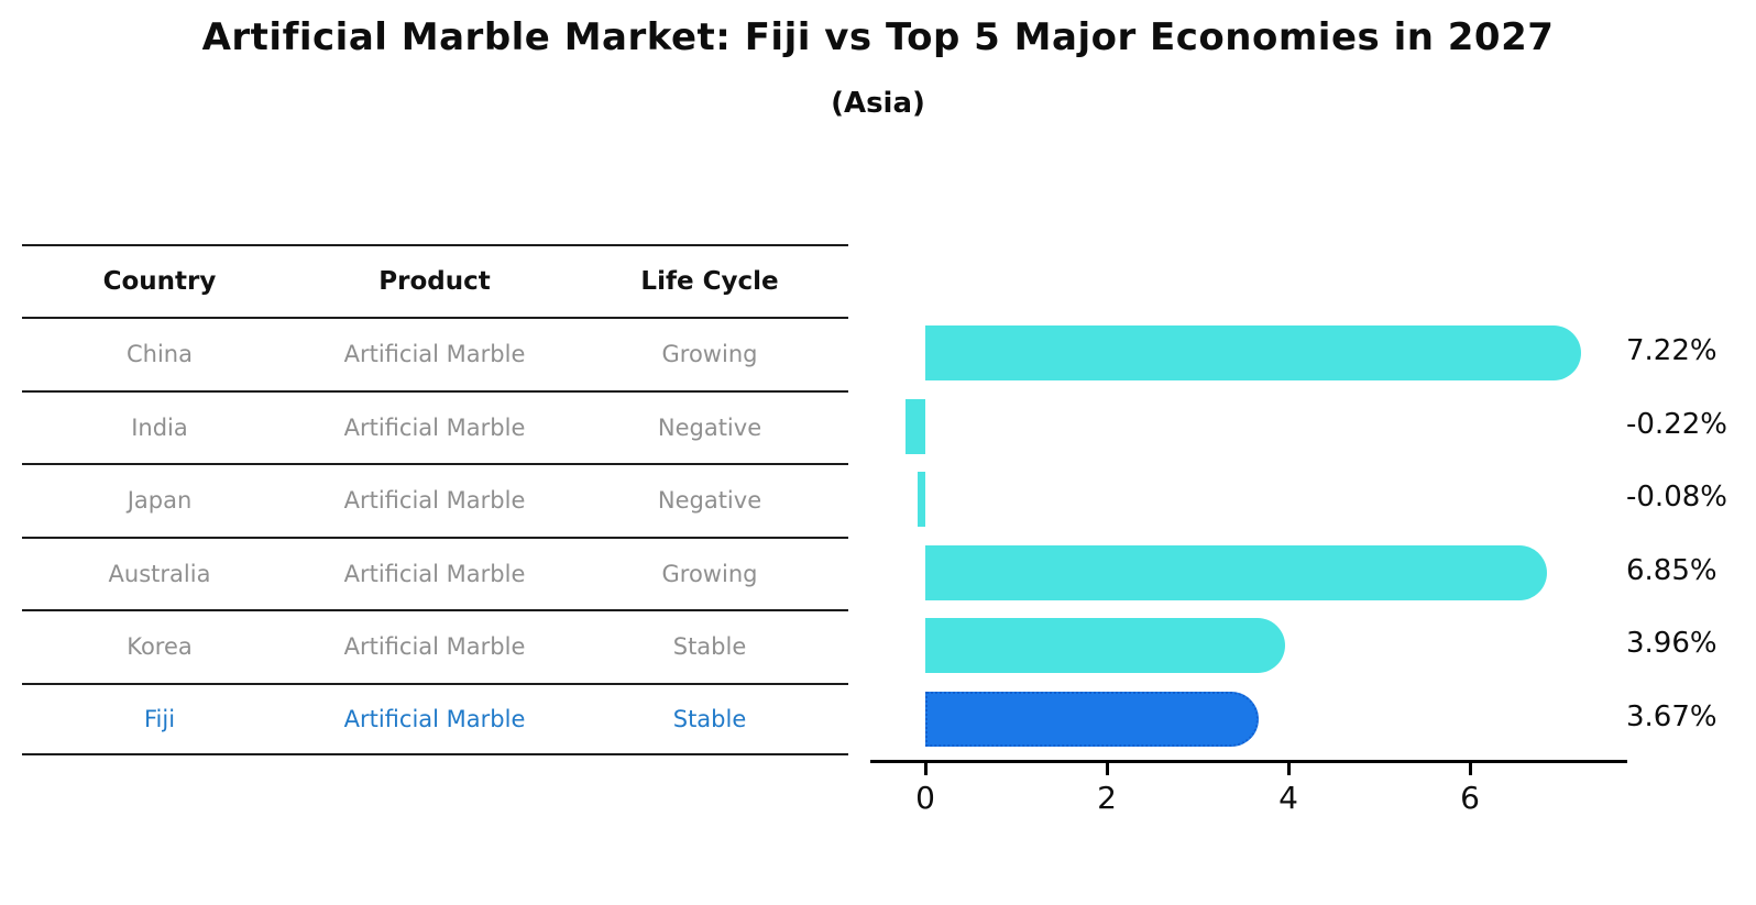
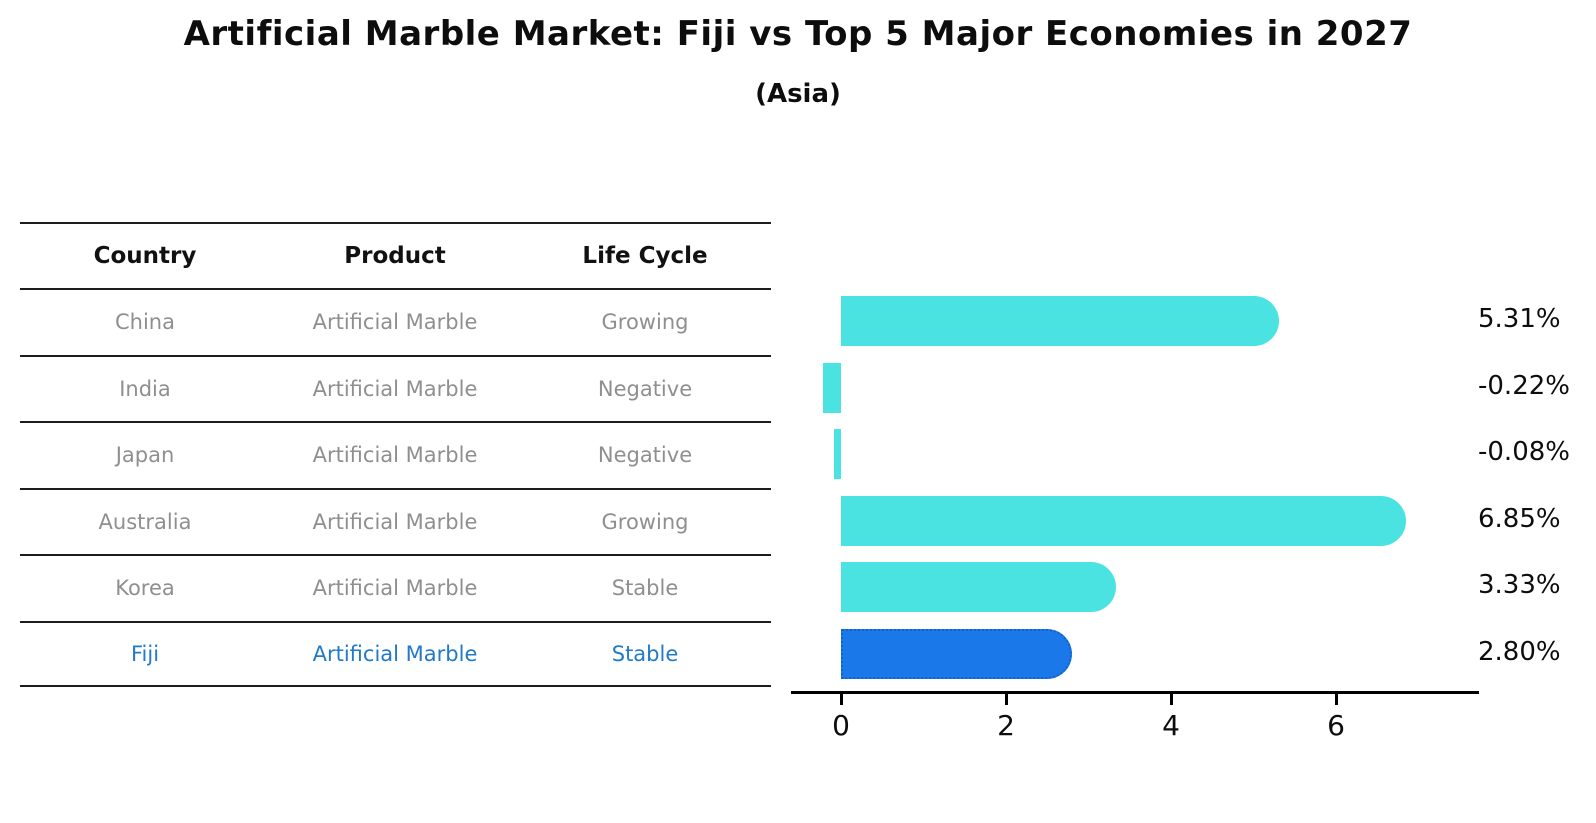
China: 7.22% -> 5.31%
Korea: 3.96% -> 3.33%
Fiji: 3.67% -> 2.80%
